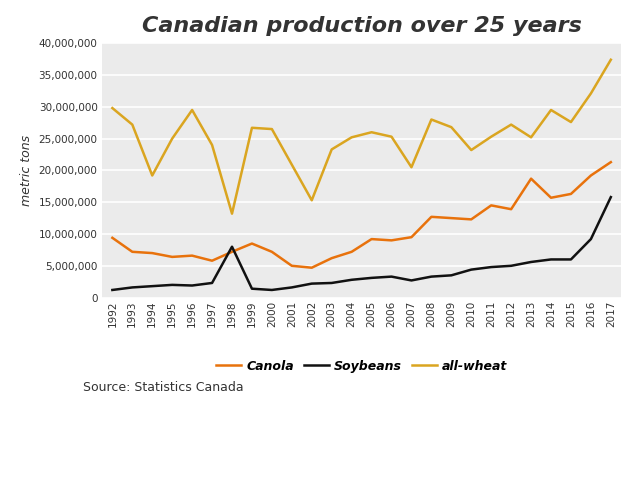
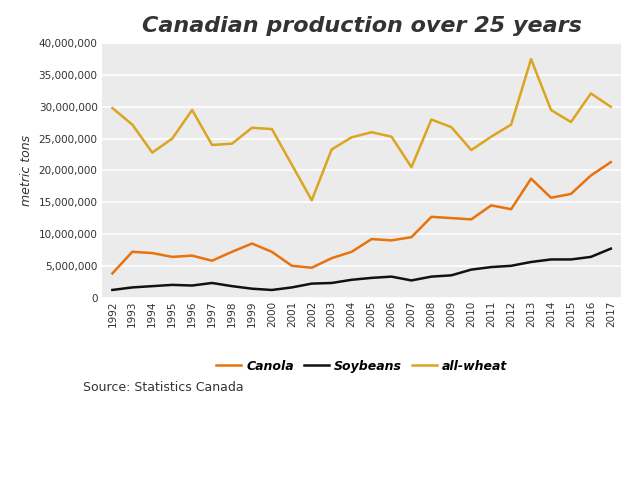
Canola/1992: 9,400,000 -> 3,800,000
all-wheat/1994: 19,200,000 -> 22,800,000
Soybeans/1998: 8,000,000 -> 1,800,000
all-wheat/1998: 13,200,000 -> 24,200,000
all-wheat/2013: 25,200,000 -> 37,500,000
Soybeans/2016: 9,200,000 -> 6,400,000
Soybeans/2017: 15,800,000 -> 7,700,000
all-wheat/2017: 37,400,000 -> 30,000,000
